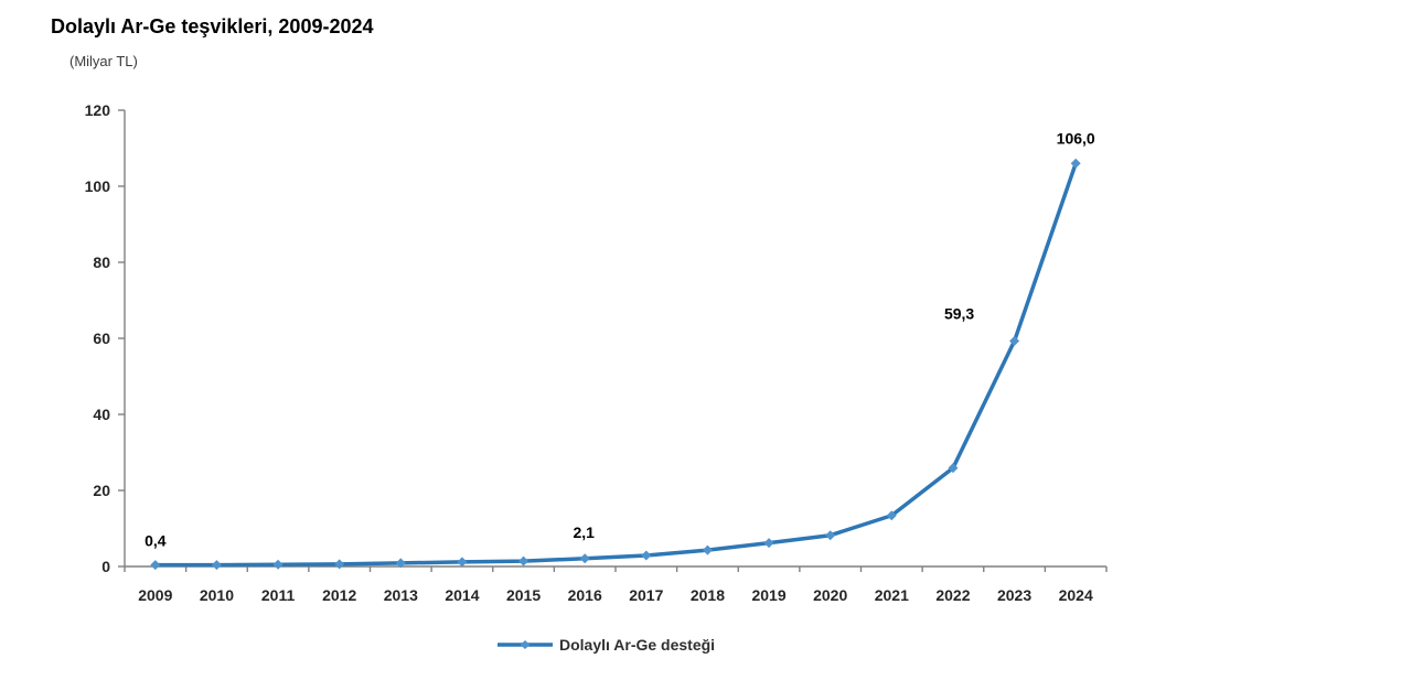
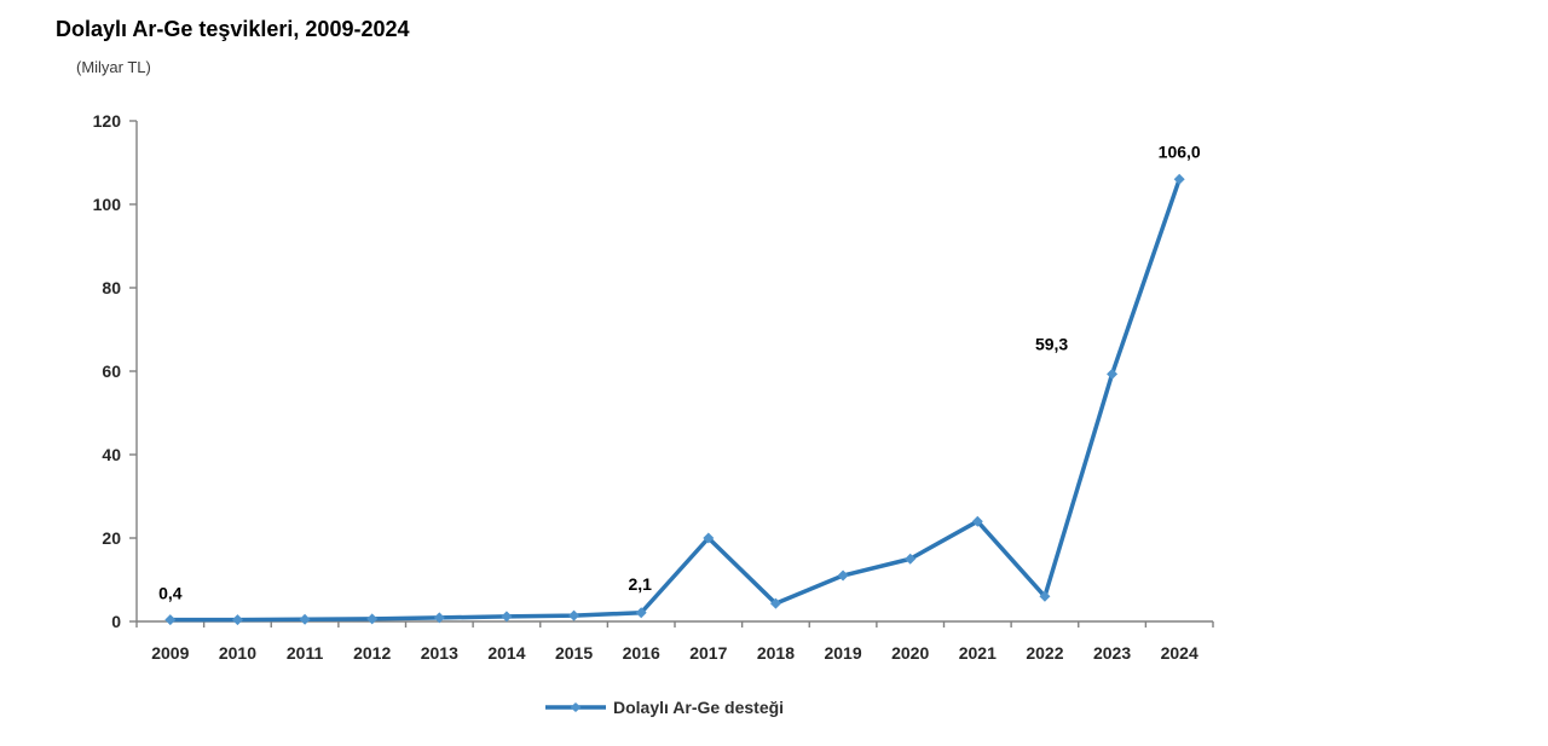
2017: 3 -> 20
2019: 6 -> 11
2020: 8 -> 15
2021: 13 -> 24
2022: 26 -> 6
